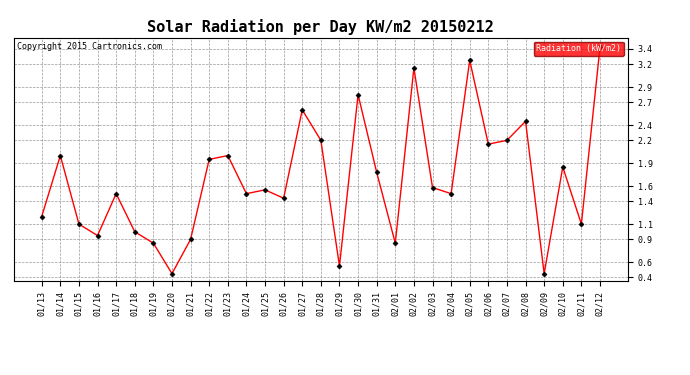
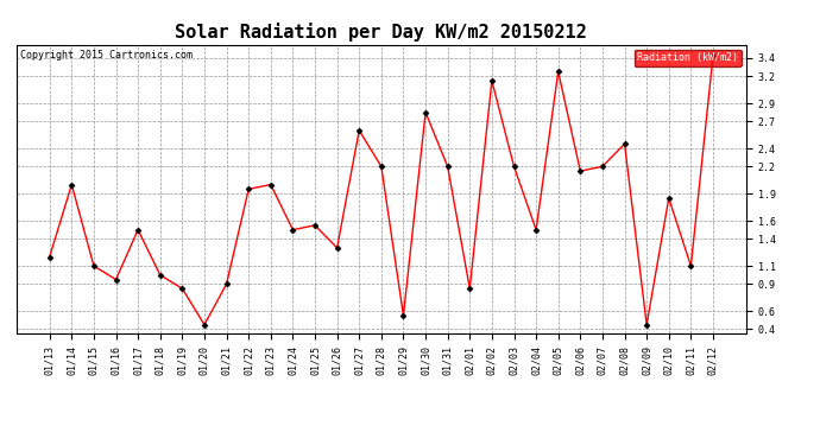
01/26: 1.44 -> 1.30
01/31: 1.78 -> 2.20
02/03: 1.58 -> 2.20
